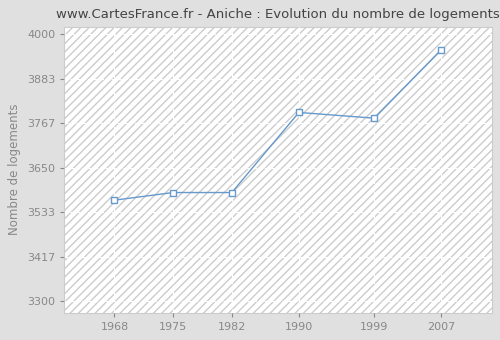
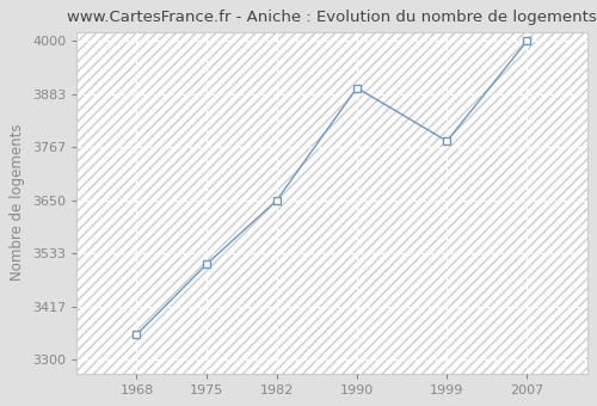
1968: 3565 -> 3355
1975: 3585 -> 3510
1982: 3585 -> 3650
1990: 3795 -> 3897
2007: 3960 -> 4000
